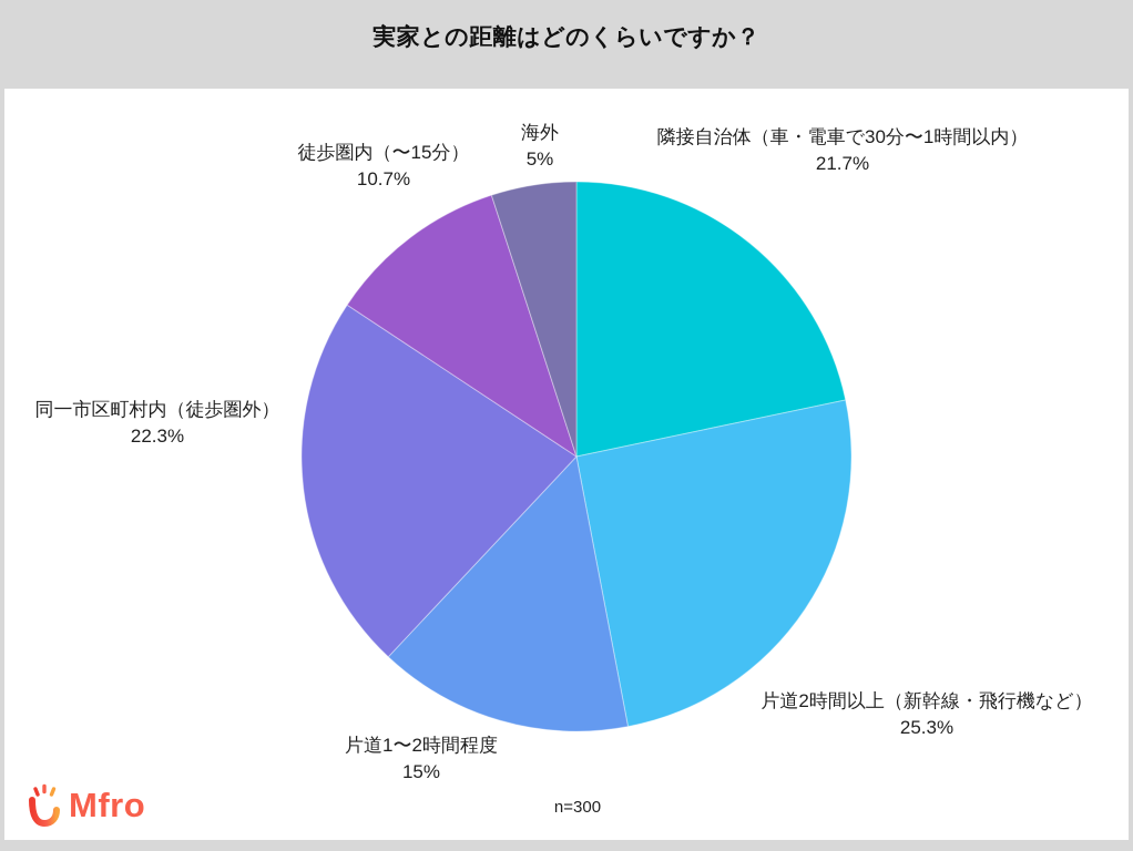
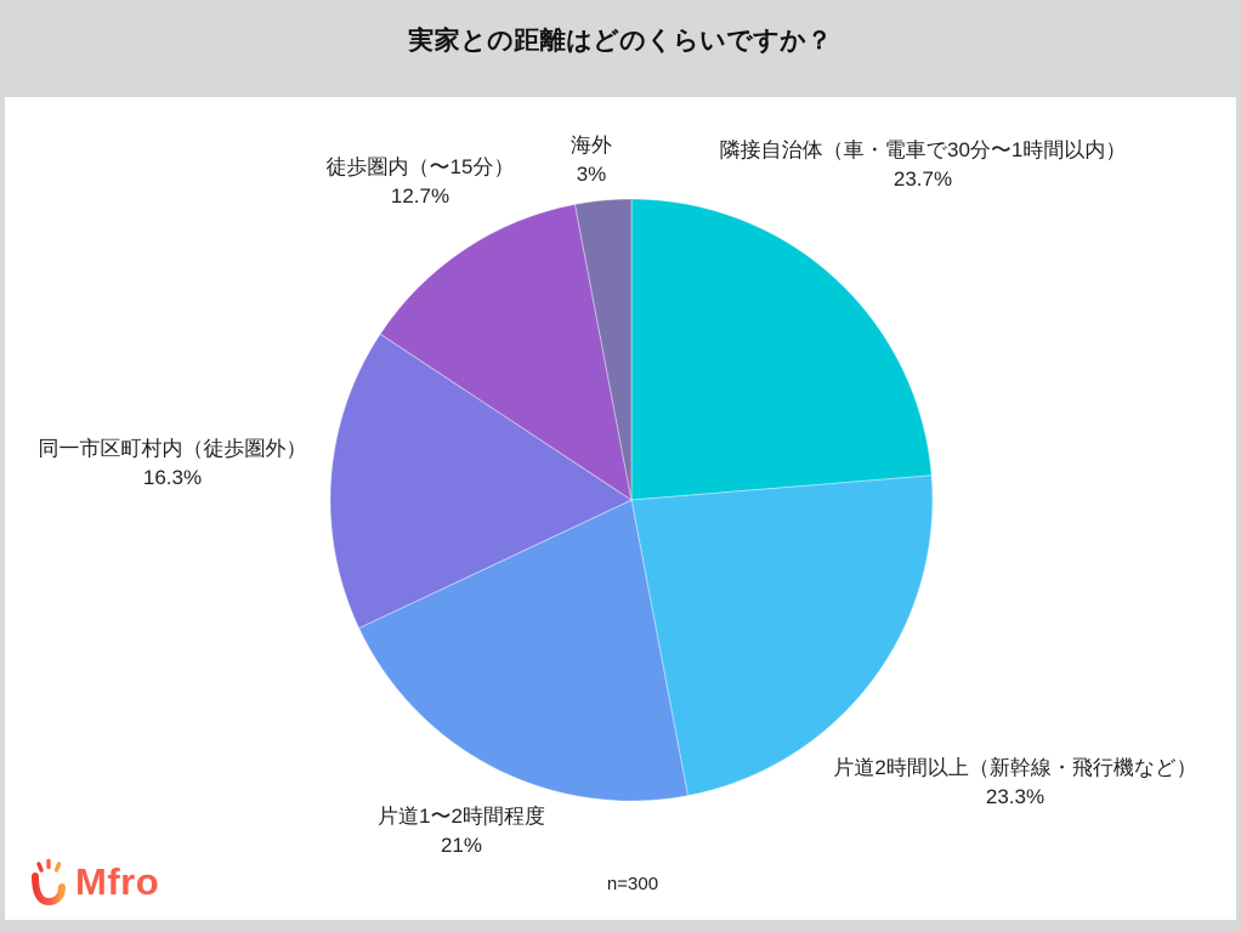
隣接自治体（車・電車で30分〜1時間以内）: 21.7% -> 23.7%
片道2時間以上（新幹線・飛行機など）: 25.3% -> 23.3%
片道1〜2時間程度: 15% -> 21%
同一市区町村内（徒歩圏外）: 22.3% -> 16.3%
徒歩圏内（〜15分）: 10.7% -> 12.7%
海外: 5% -> 3%
